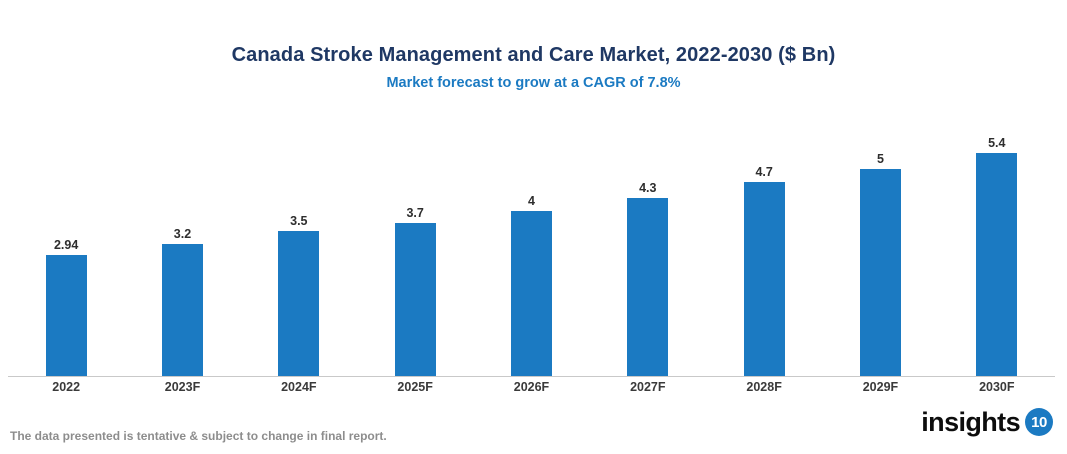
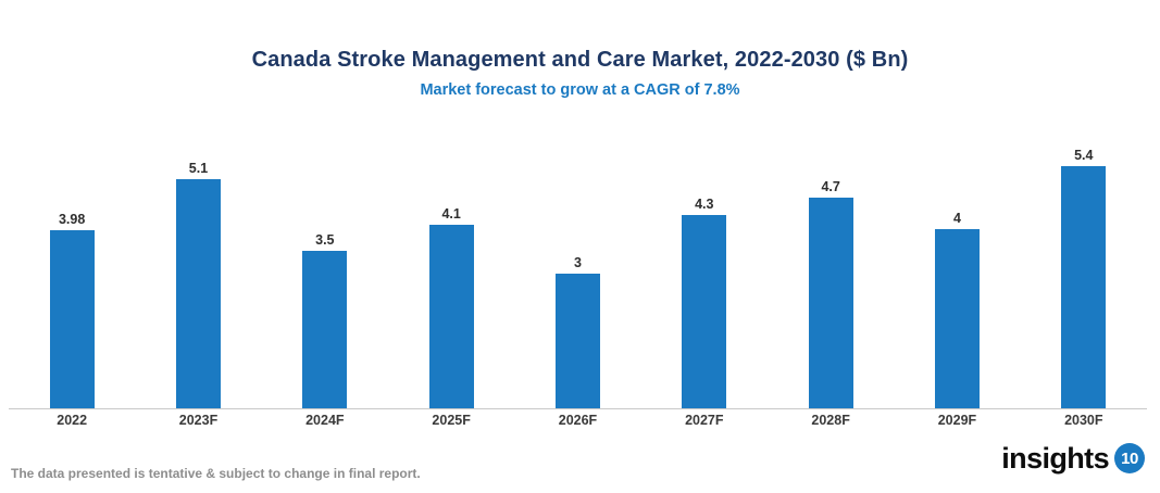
2022: 2.94 -> 3.98
2023F: 3.2 -> 5.1
2025F: 3.7 -> 4.1
2026F: 4 -> 3
2029F: 5 -> 4
